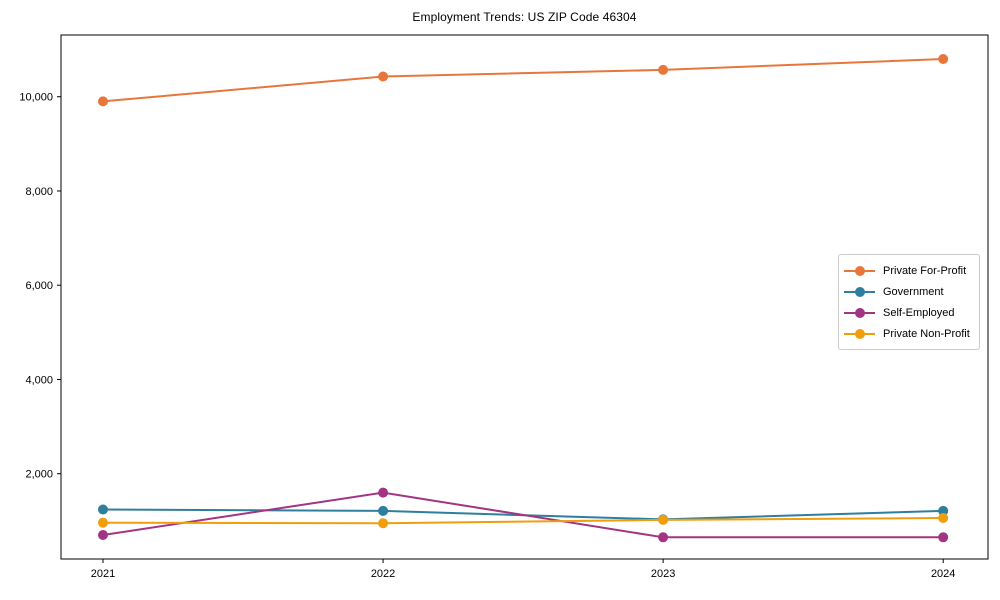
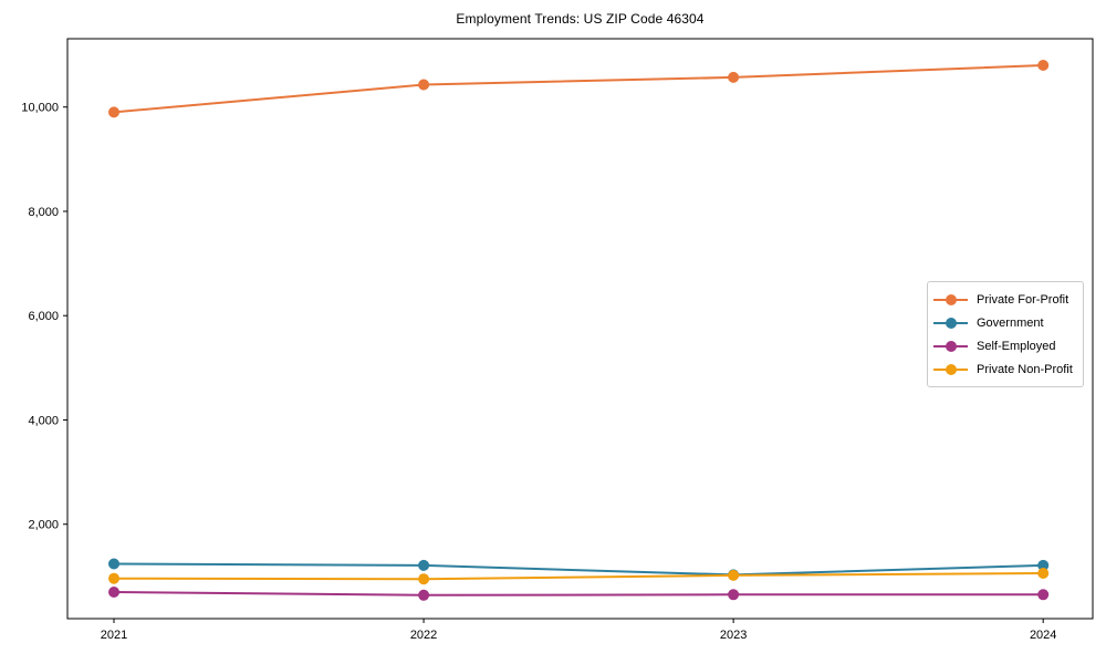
Self-Employed/2022: 1600 -> 600
